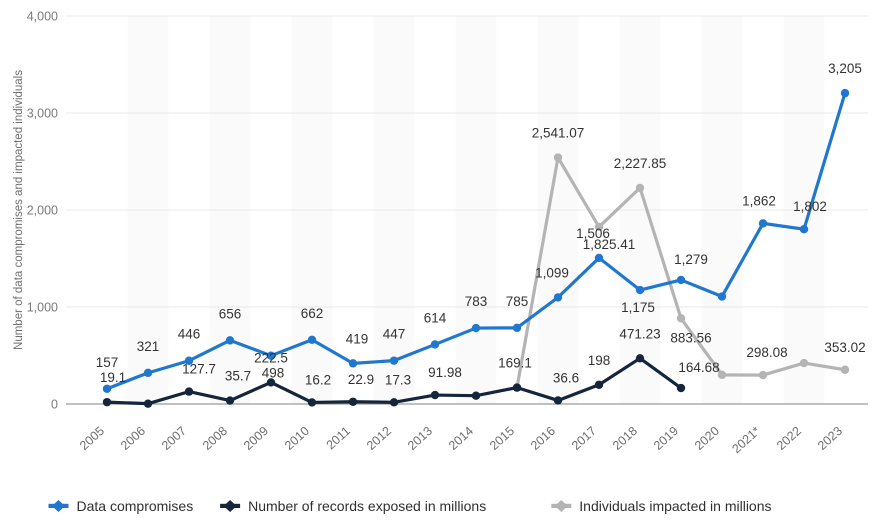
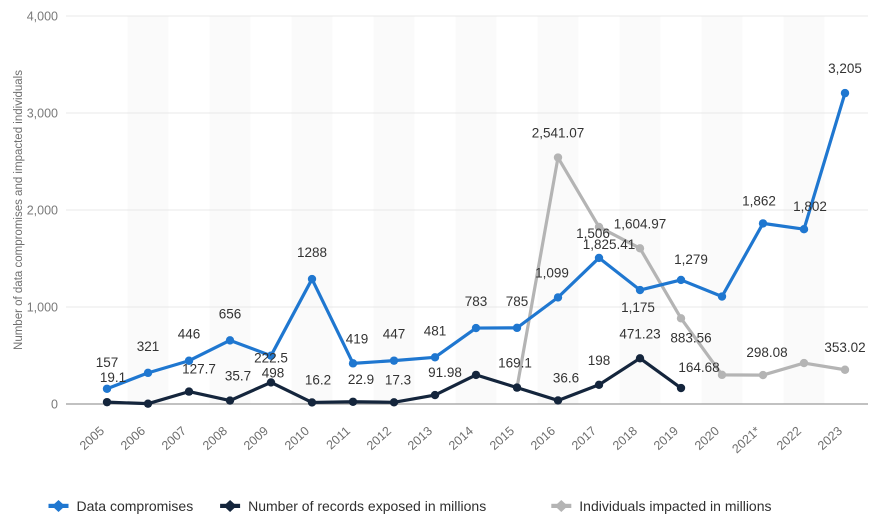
Data compromises/2010: 662 -> 1288
Data compromises/2013: 614 -> 481
Number of records exposed in millions/2014: 100 -> 300
Individuals impacted in millions/2018: 2,227.85 -> 1,604.97
